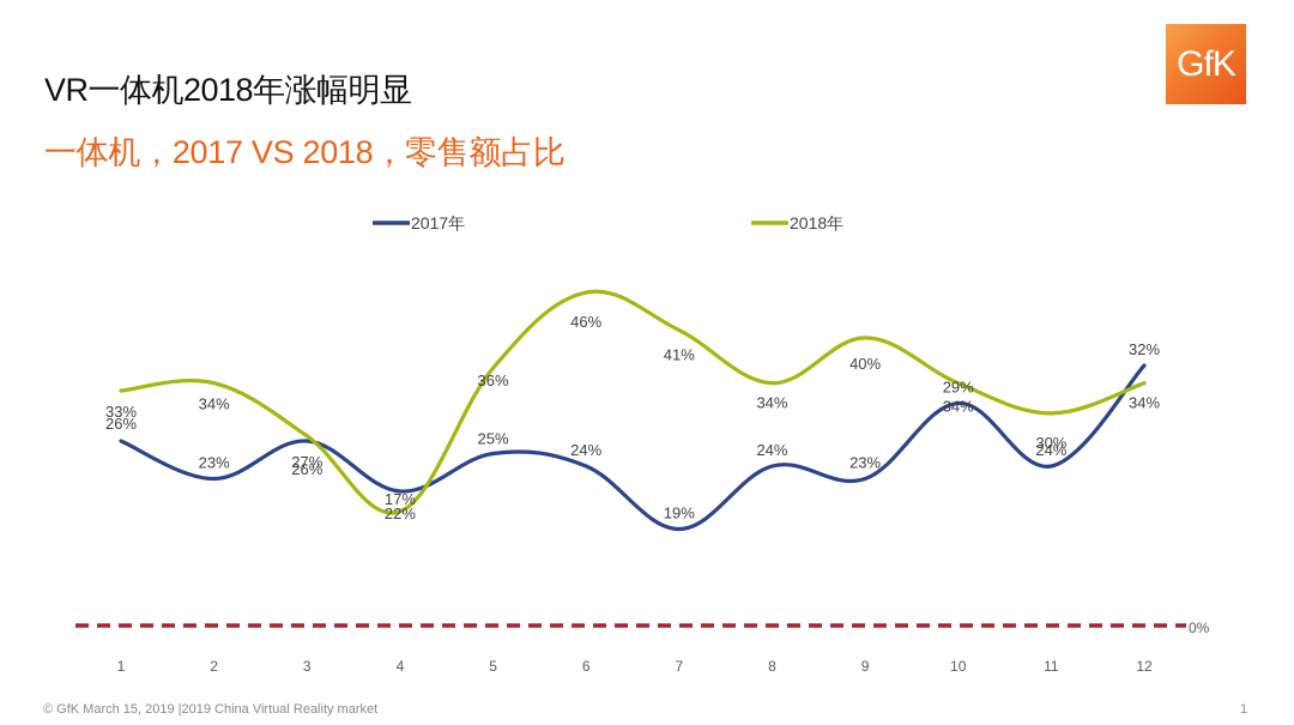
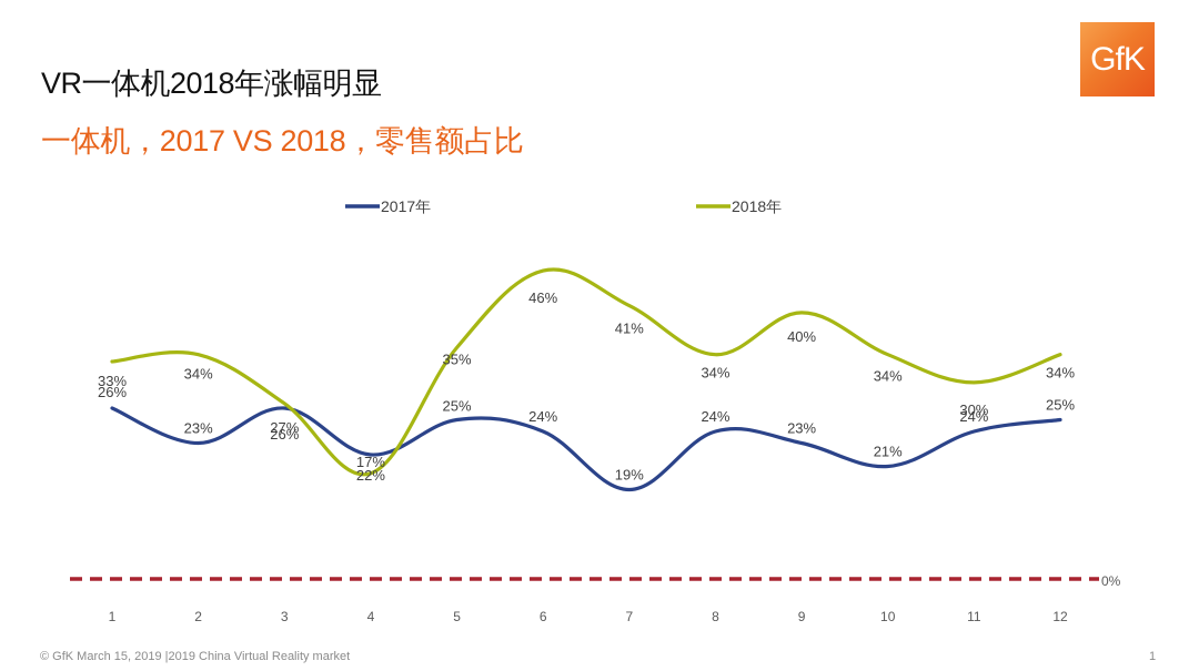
2018年/5: 36% -> 35%
2017年/10: 29% -> 21%
2017年/12: 32% -> 25%
